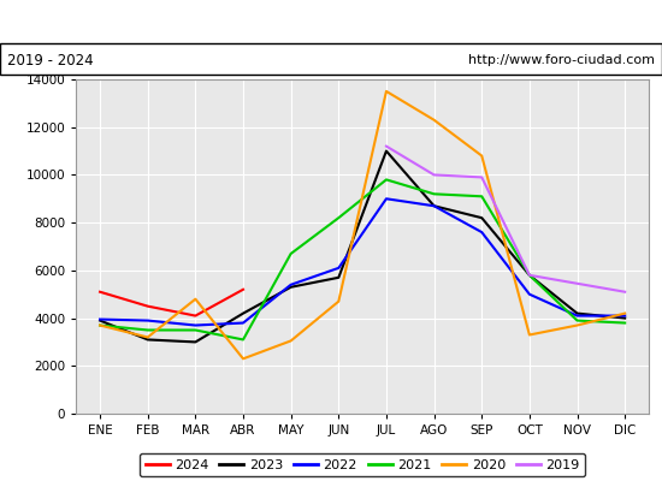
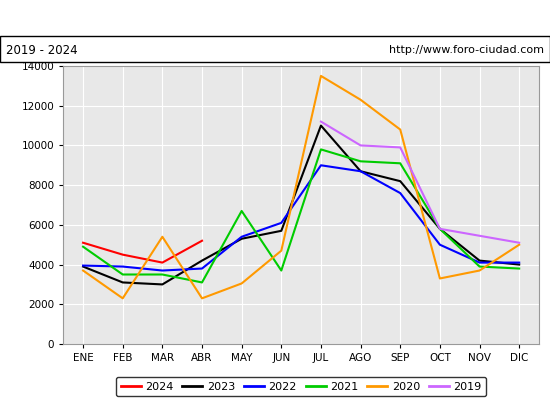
2021/ENE: 3700 -> 4900
2020/FEB: 3200 -> 2300
2020/MAR: 4800 -> 5400
2021/JUN: 8200 -> 3700
2020/DIC: 4200 -> 5000
